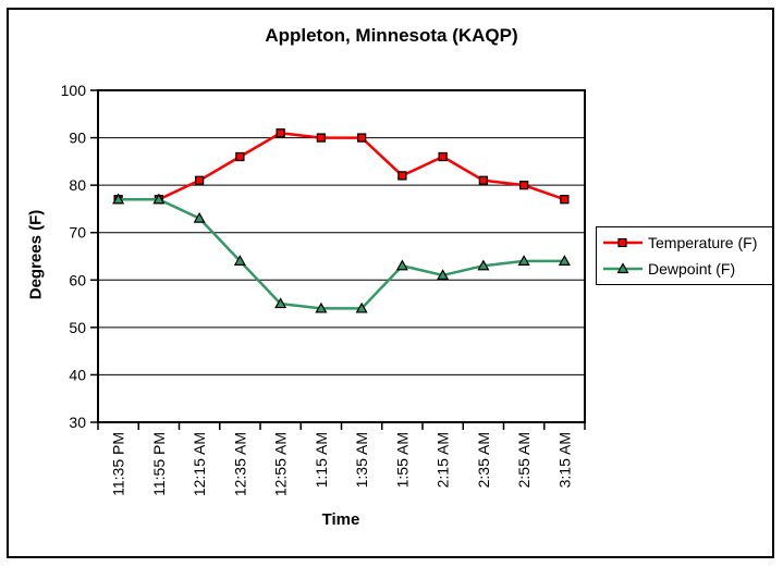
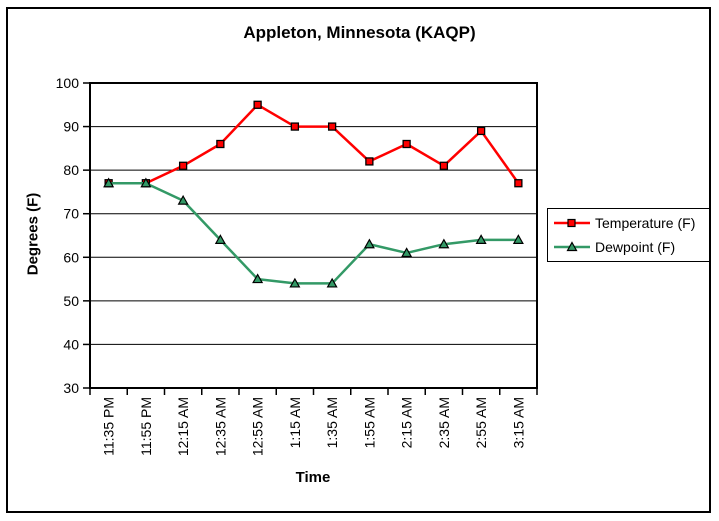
Temperature (F)/12:55 AM: 91 -> 95
Temperature (F)/2:55 AM: 80 -> 89
